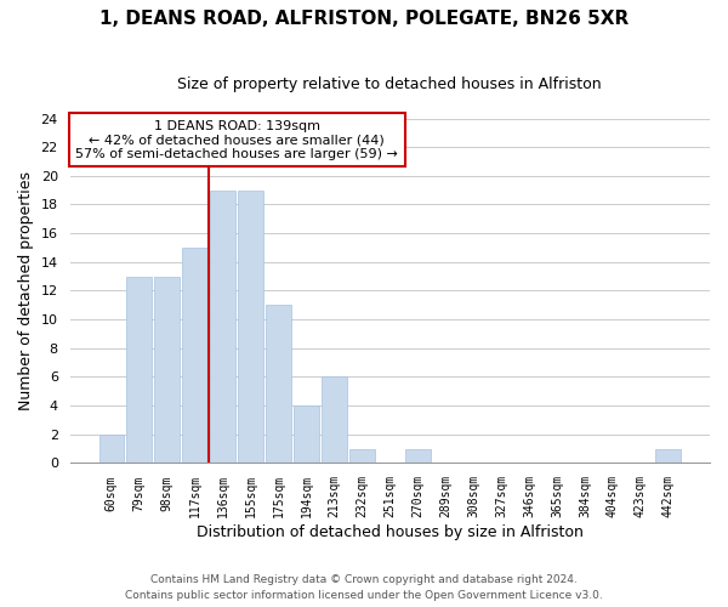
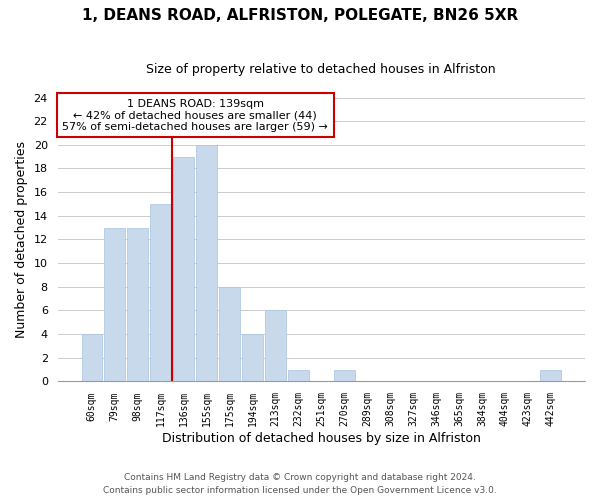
60sqm: 2 -> 4
155sqm: 19 -> 20
175sqm: 11 -> 8
